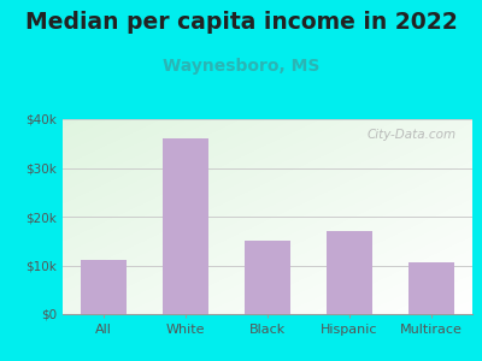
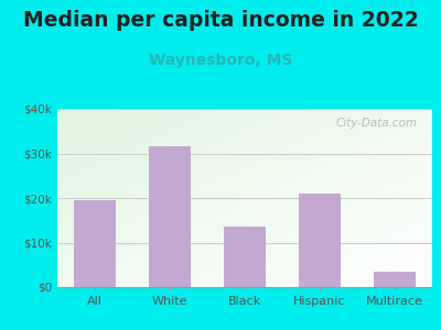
All: $11.0k -> $19.5k
White: $36.0k -> $31.5k
Black: $15.0k -> $13.5k
Hispanic: $17.0k -> $21.0k
Multirace: $10.5k -> $3.5k
